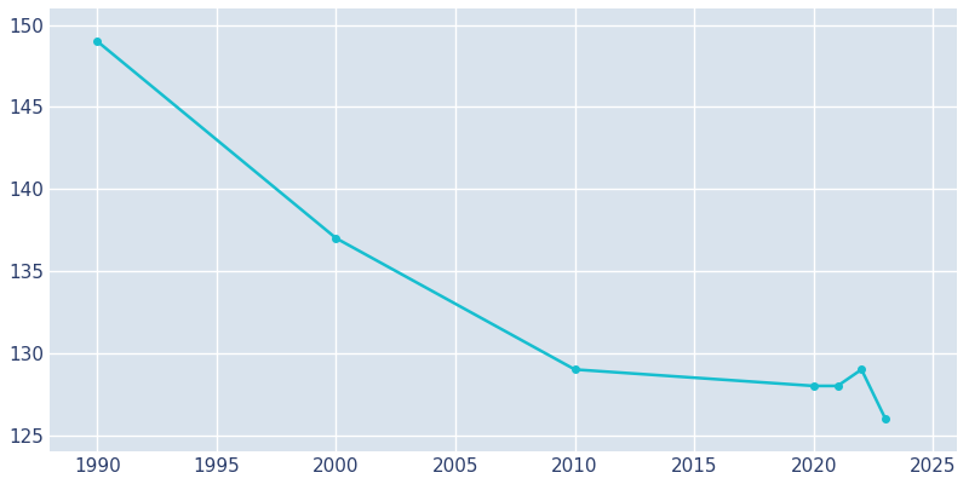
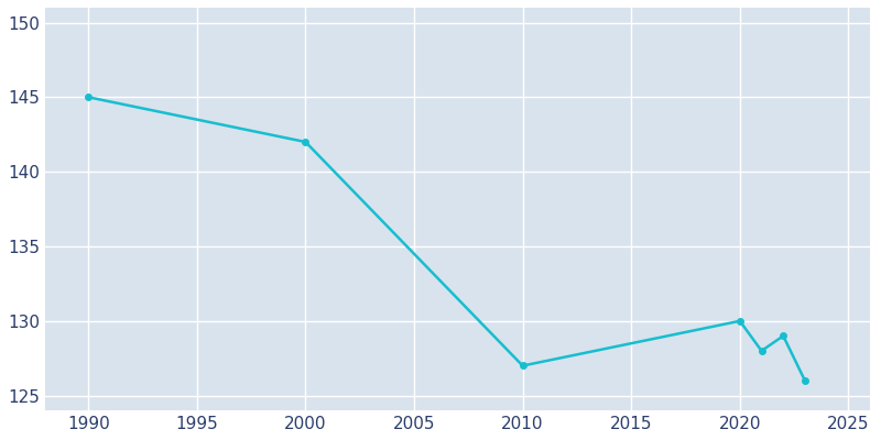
1990: 149 -> 145
2000: 137 -> 142
2010: 129 -> 127
2020: 128 -> 130
